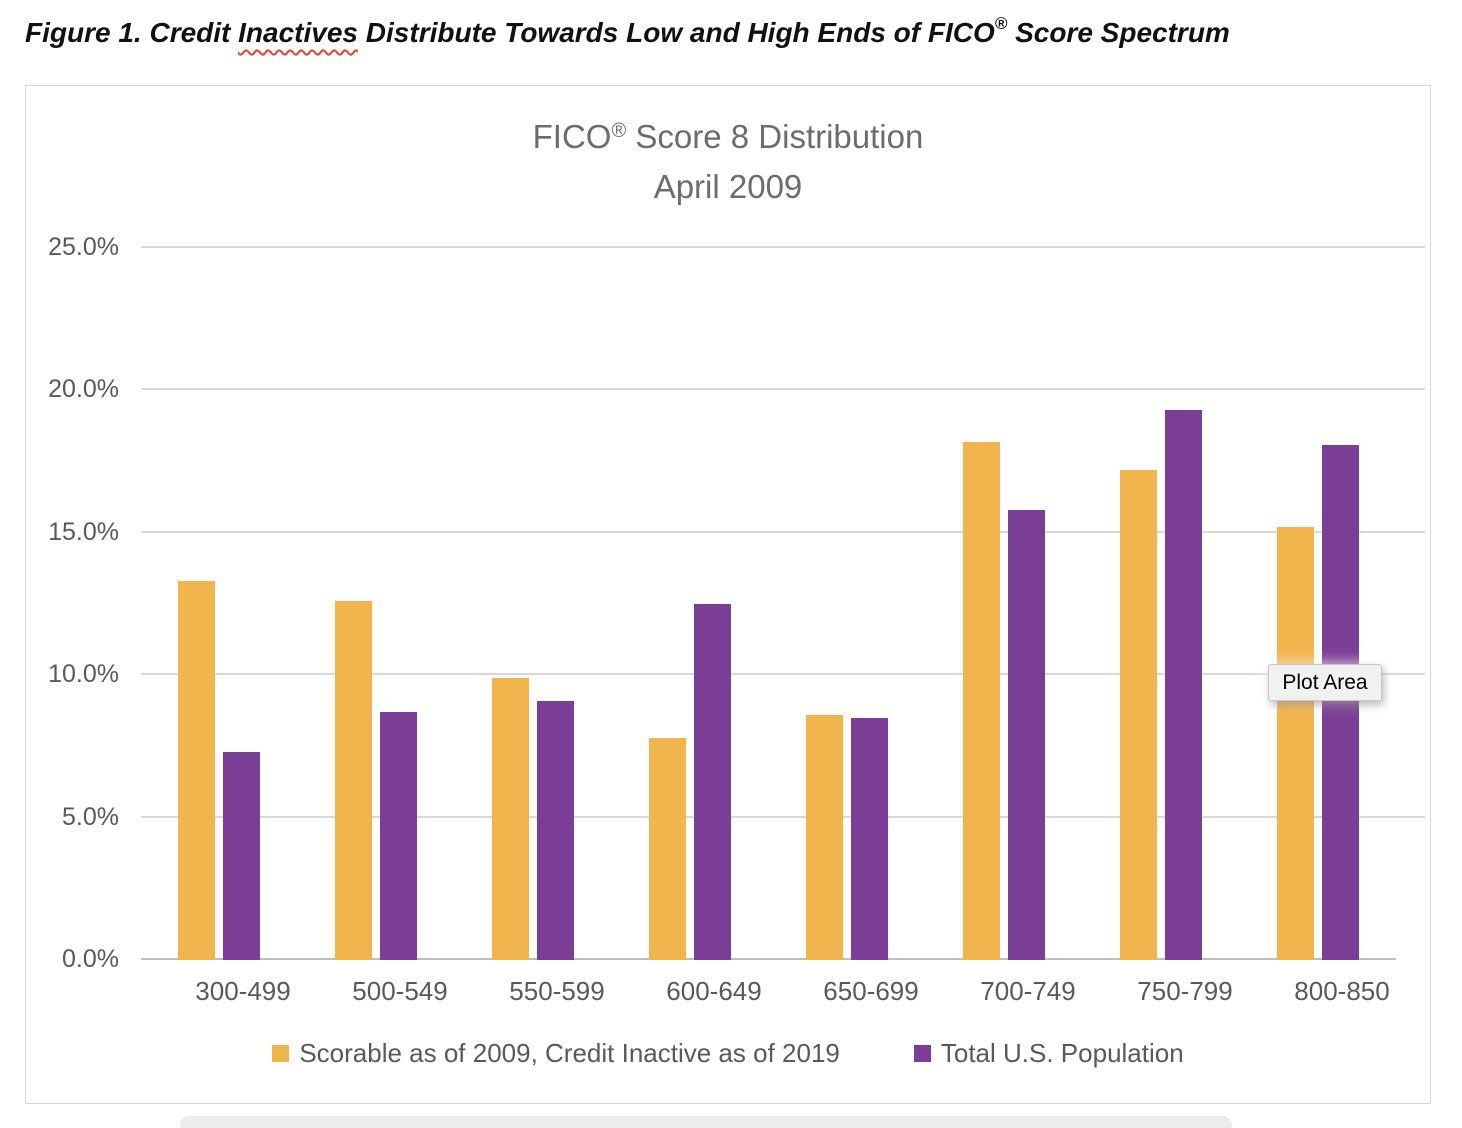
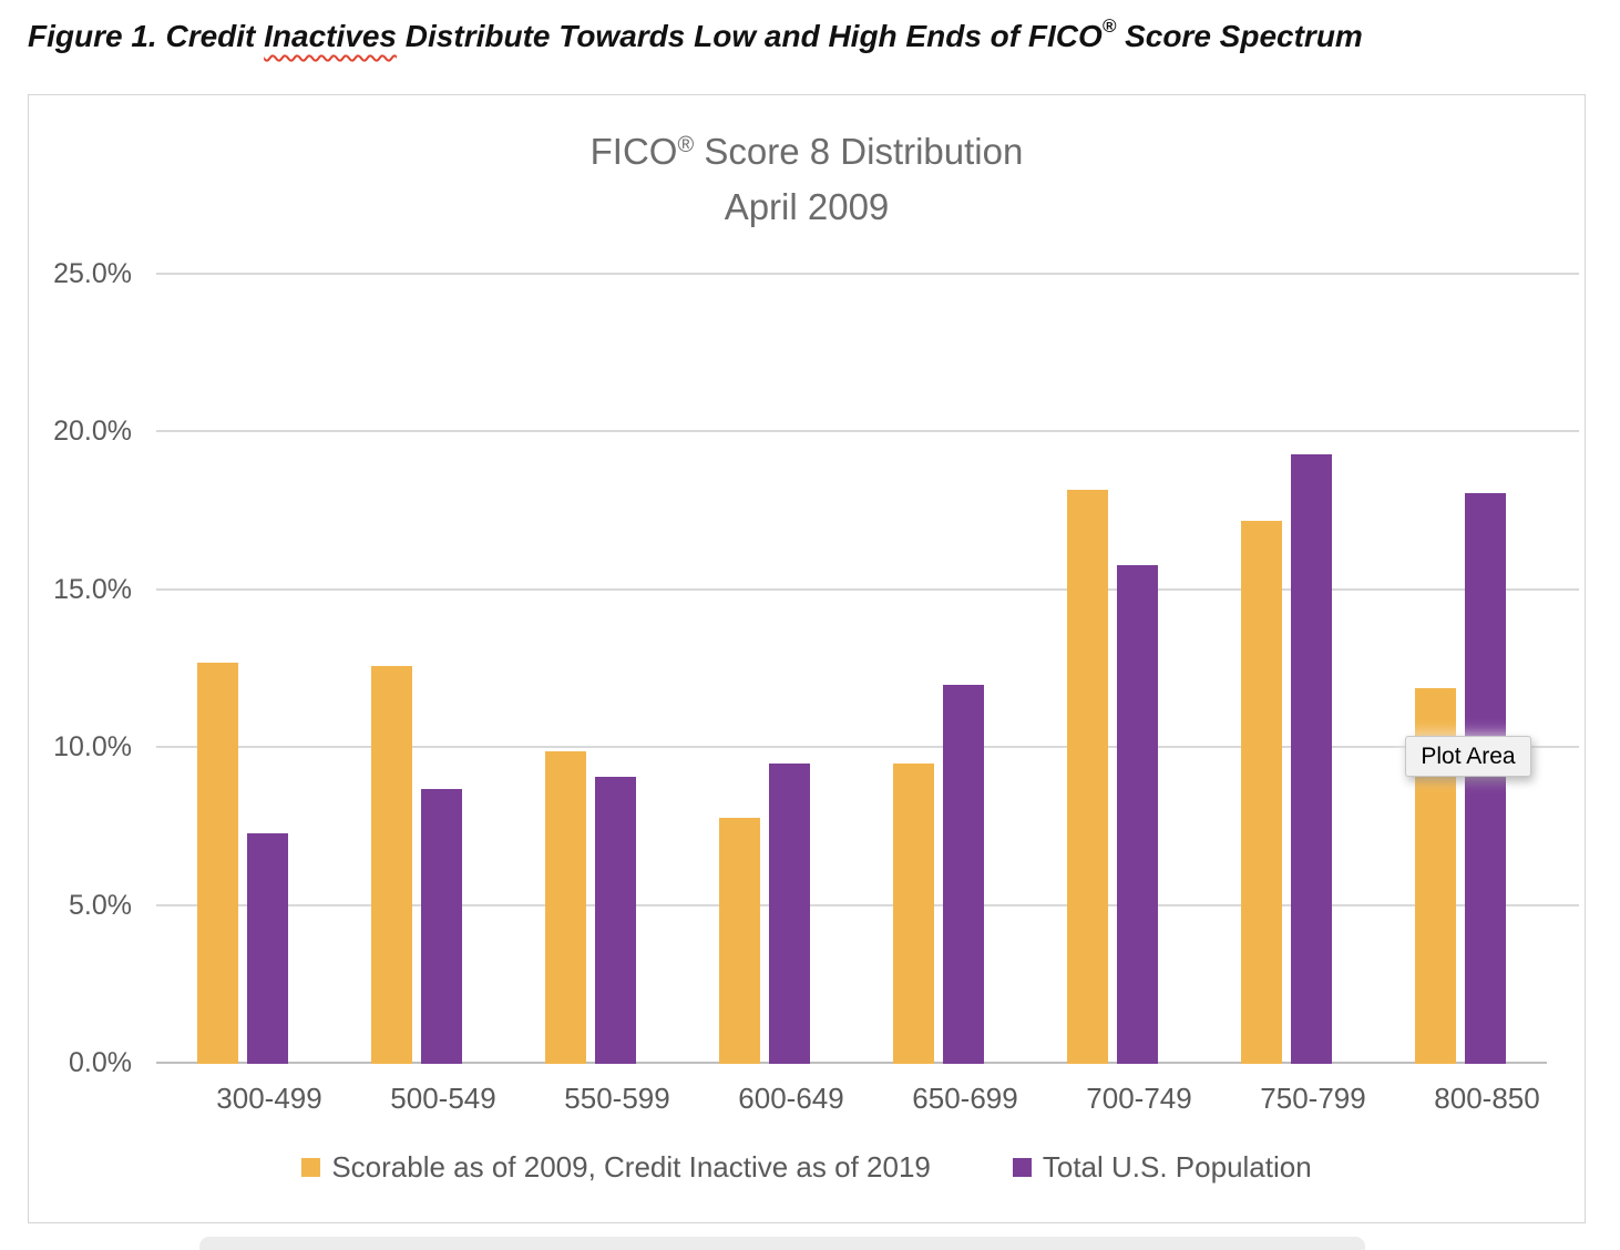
Scorable as of 2009, Credit Inactive as of 2019/300-499: 13.3% -> 12.7%
Total U.S. Population/600-649: 12.5% -> 9.5%
Scorable as of 2009, Credit Inactive as of 2019/650-699: 8.6% -> 9.5%
Total U.S. Population/650-699: 8.5% -> 12.0%
Scorable as of 2009, Credit Inactive as of 2019/800-850: 15.2% -> 11.9%
